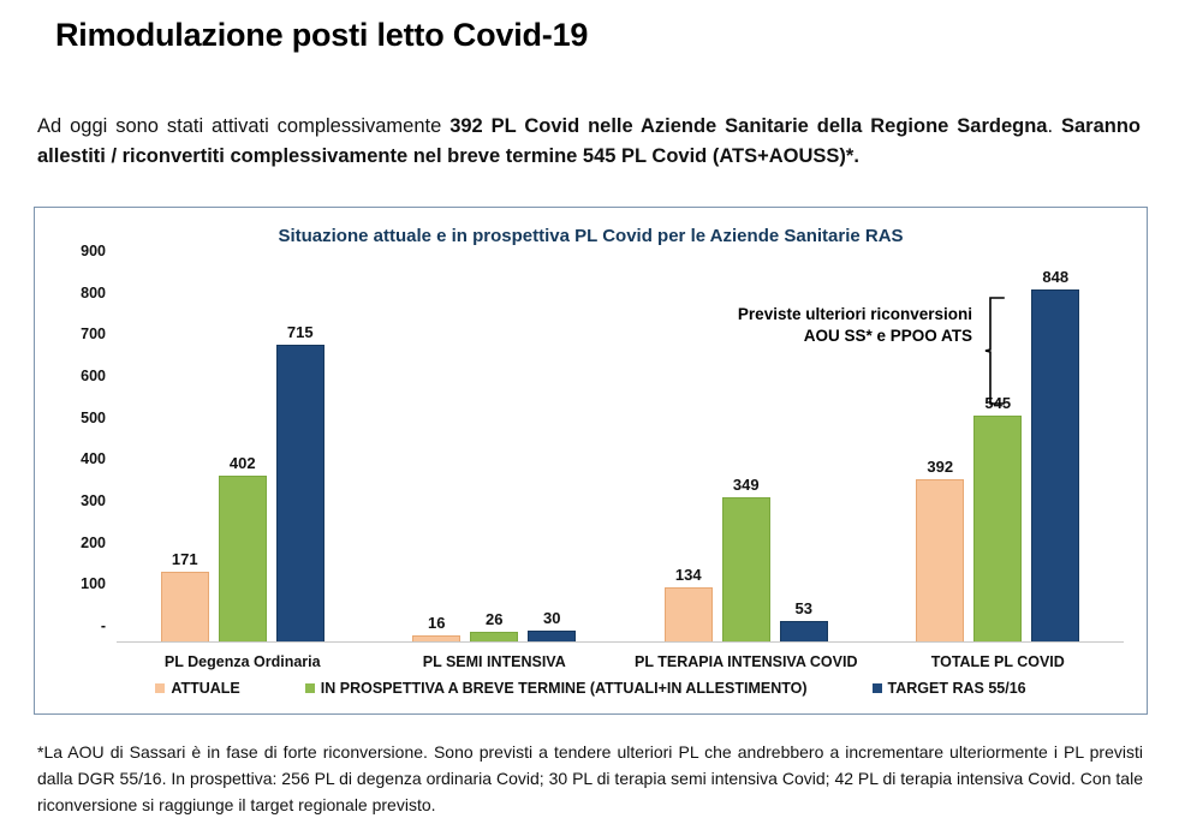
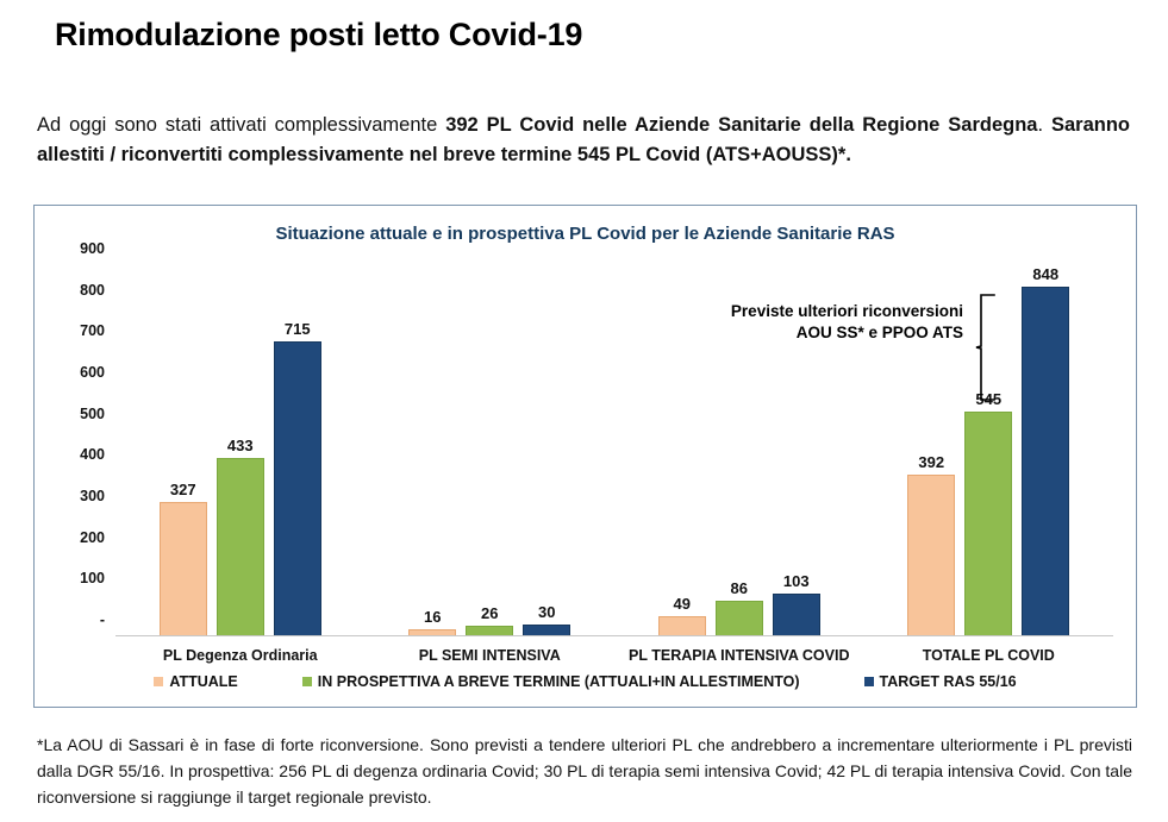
ATTUALE/PL Degenza Ordinaria: 171 -> 327
IN PROSPETTIVA A BREVE TERMINE (ATTUALI+IN ALLESTIMENTO)/PL Degenza Ordinaria: 402 -> 433
ATTUALE/PL TERAPIA INTENSIVA COVID: 134 -> 49
IN PROSPETTIVA A BREVE TERMINE (ATTUALI+IN ALLESTIMENTO)/PL TERAPIA INTENSIVA COVID: 349 -> 86
TARGET RAS 55/16/PL TERAPIA INTENSIVA COVID: 53 -> 103
